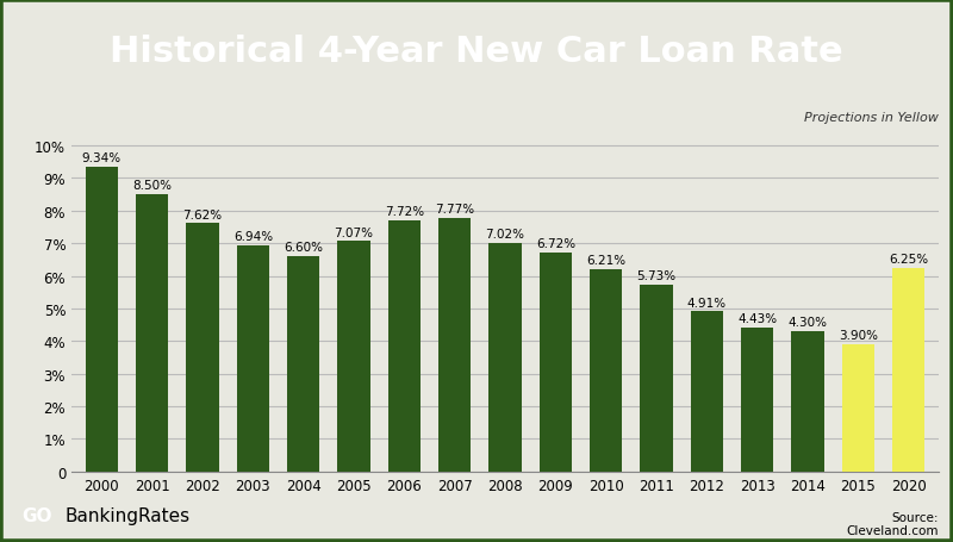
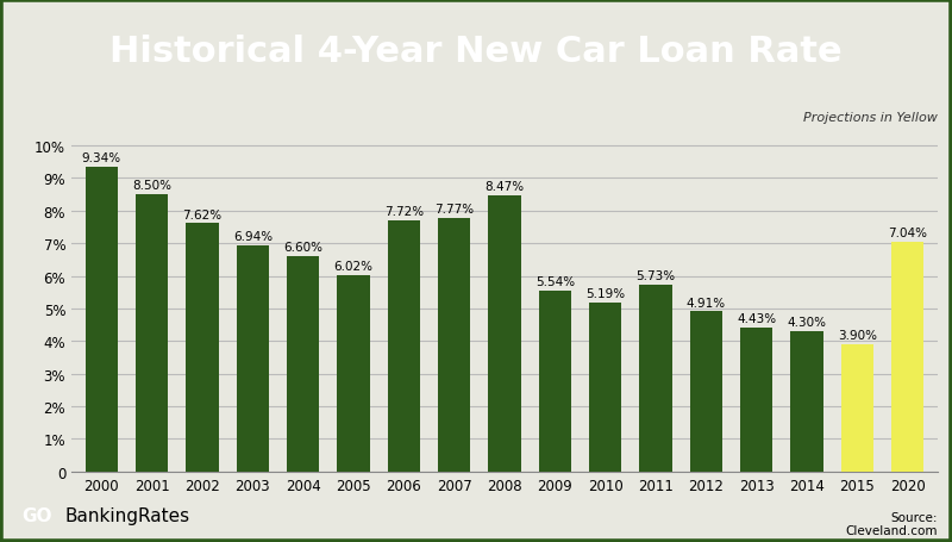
2005: 7.07% -> 6.02%
2008: 7.02% -> 8.47%
2009: 6.72% -> 5.54%
2010: 6.21% -> 5.19%
2020: 6.25% -> 7.04%
